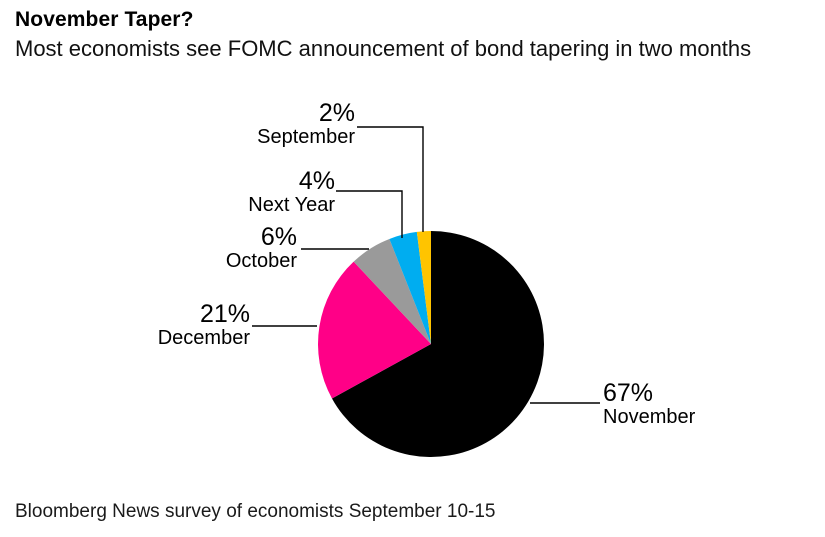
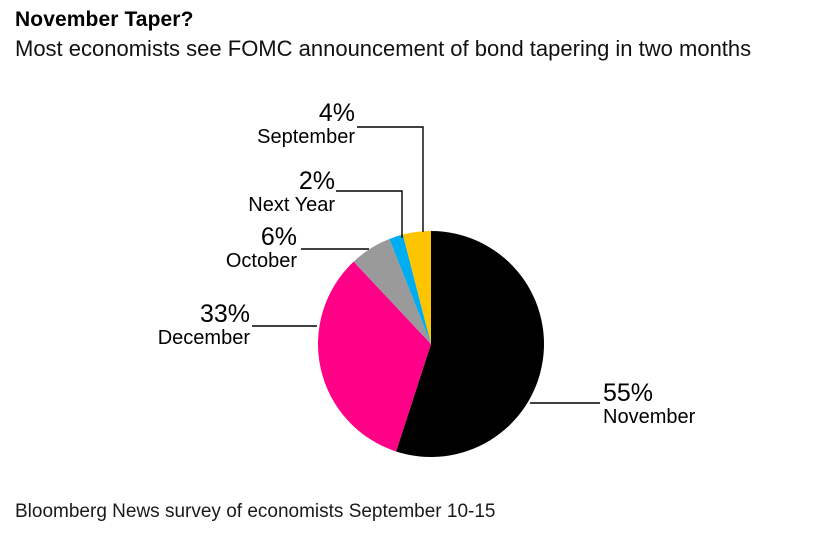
November: 67% -> 55%
December: 21% -> 33%
Next Year: 4% -> 2%
September: 2% -> 4%
